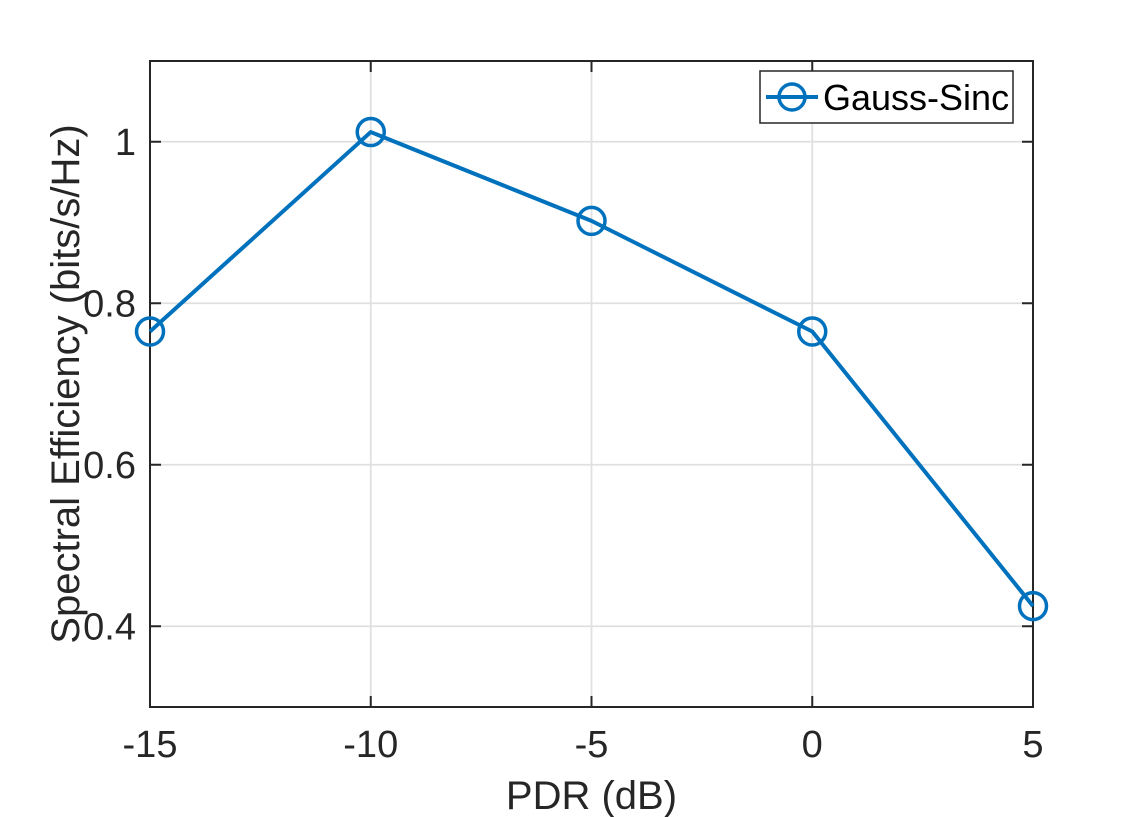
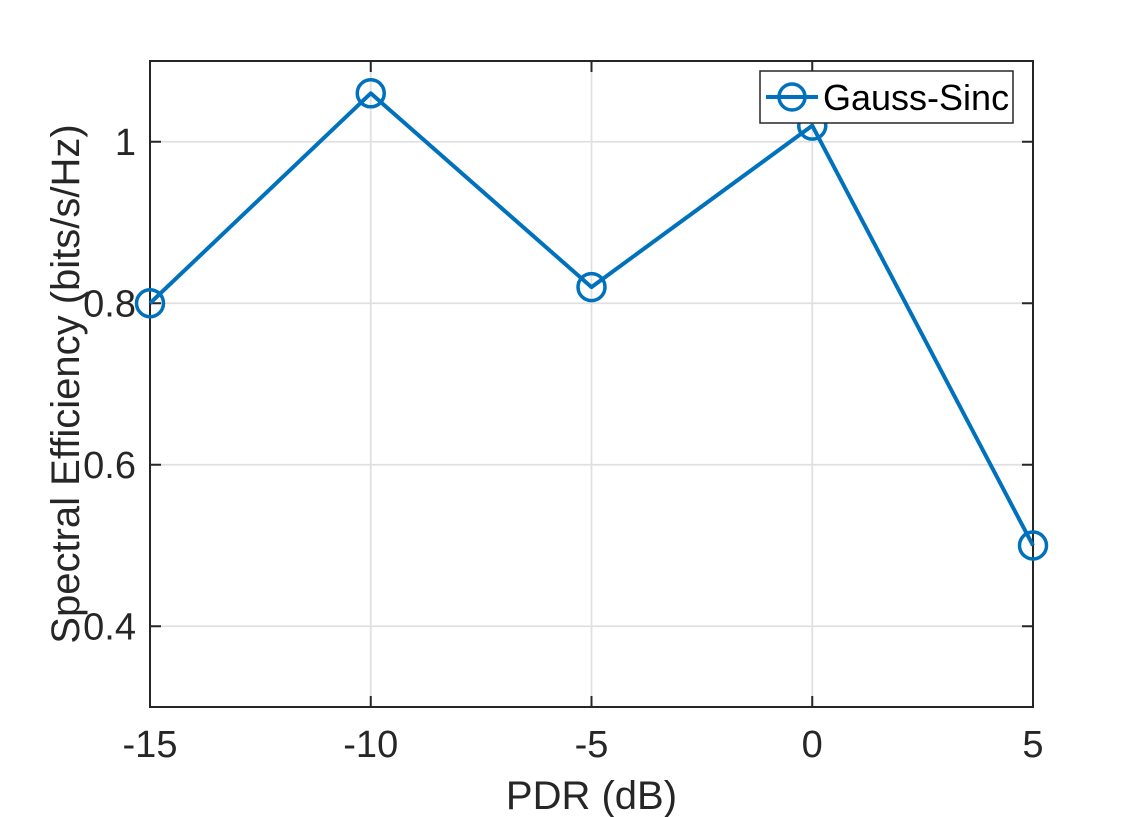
-15: 0.77 -> 0.80
-10: 1.01 -> 1.06
-5: 0.90 -> 0.82
0: 0.77 -> 1.02
5: 0.42 -> 0.50
